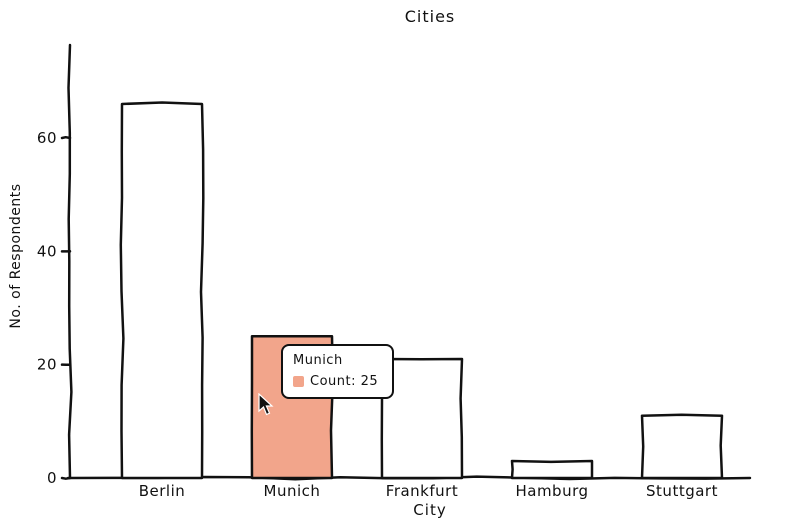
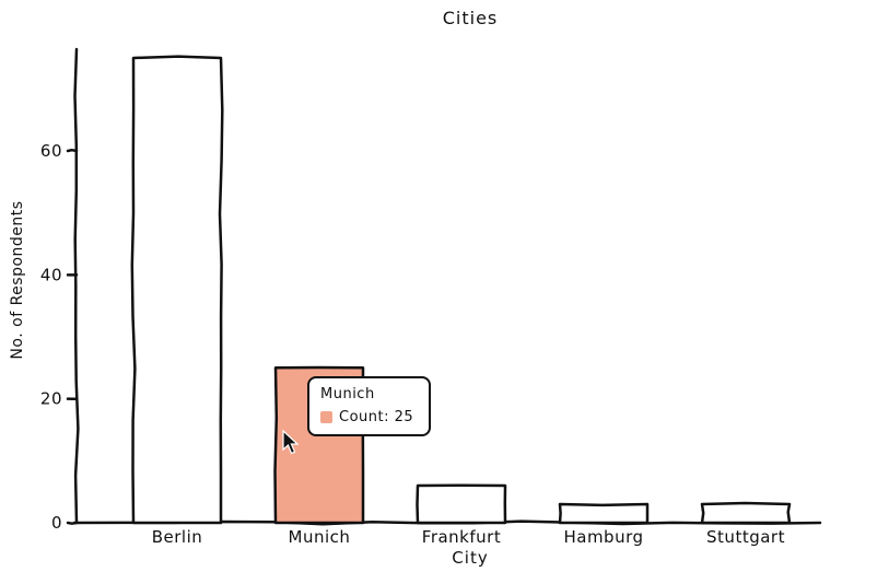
Berlin: 66 -> 75
Frankfurt: 21 -> 6
Stuttgart: 11 -> 3
